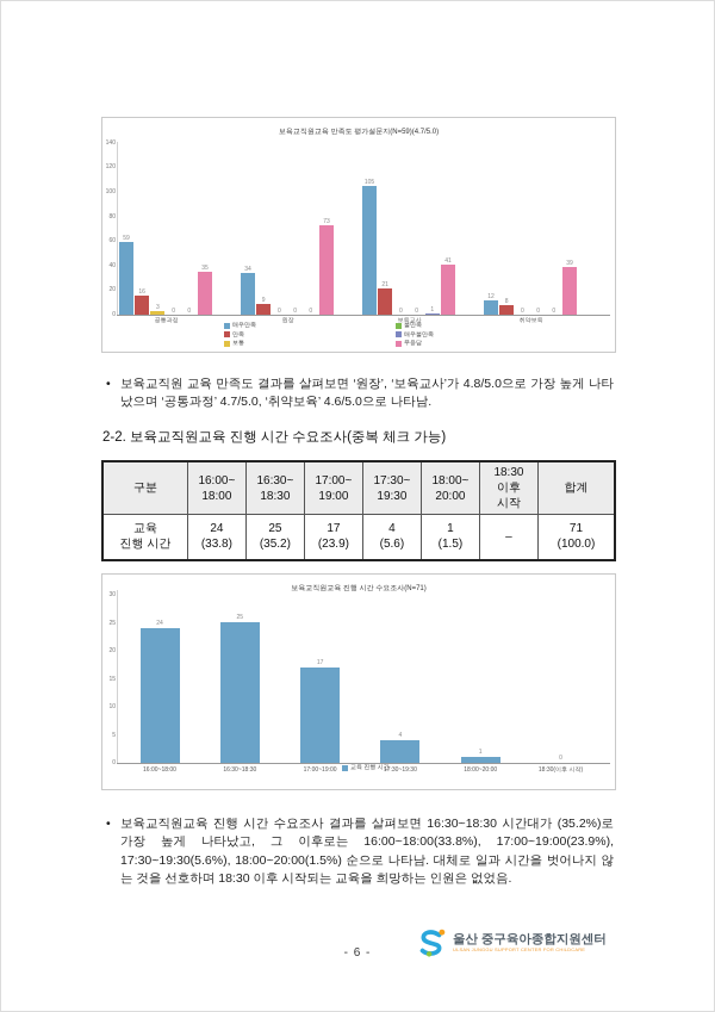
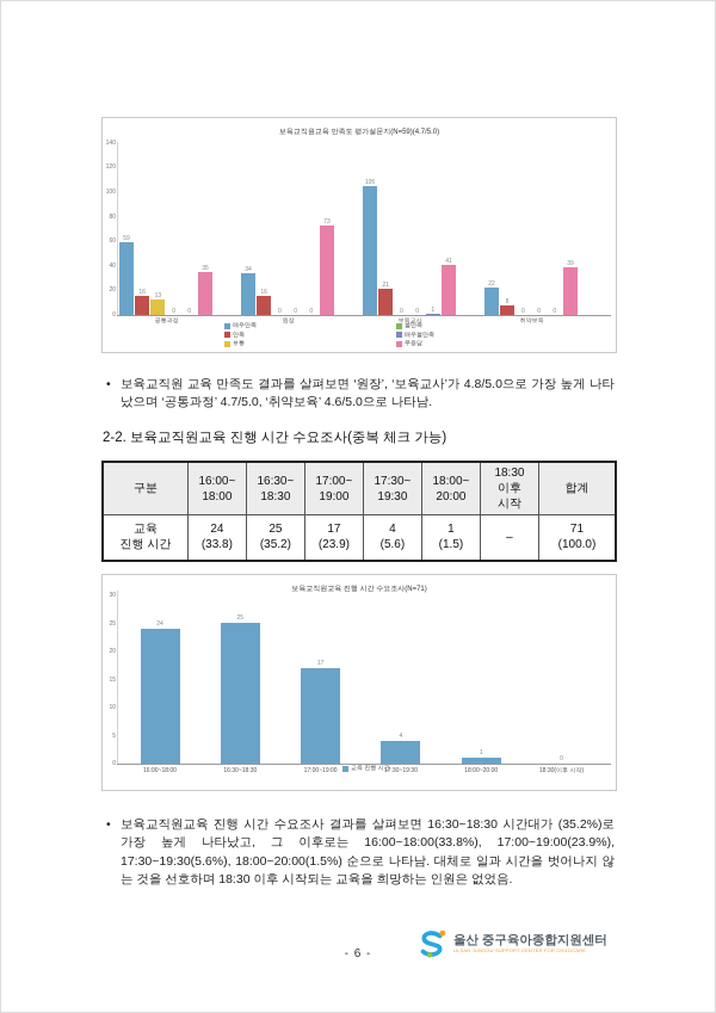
보육교직원교육 만족도 평가설문지(N=59)(4.7/5.0)/보통/공통과정: 3 -> 13
보육교직원교육 만족도 평가설문지(N=59)(4.7/5.0)/만족/원장: 9 -> 16
보육교직원교육 만족도 평가설문지(N=59)(4.7/5.0)/매우만족/취약보육: 12 -> 22
